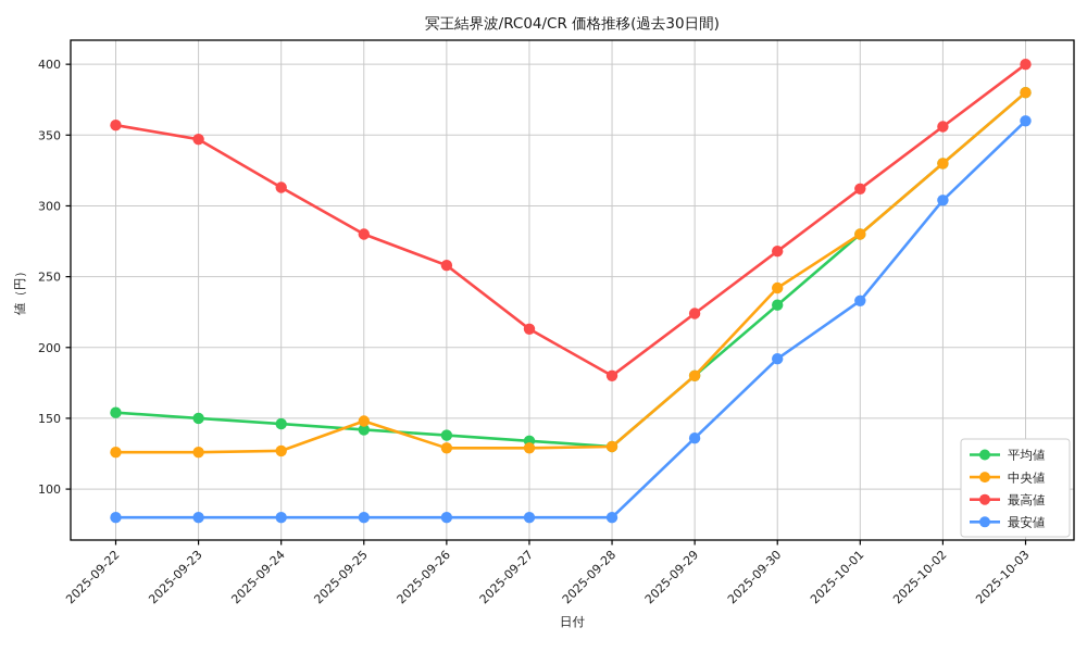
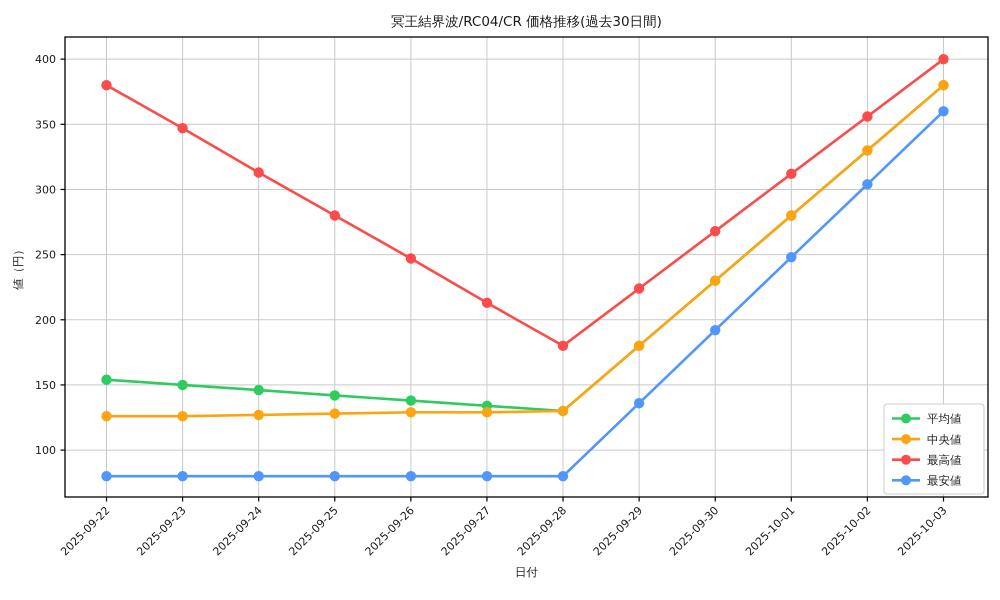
最高値/2025-09-22: 357 -> 380
中央値/2025-09-25: 148 -> 128
最高値/2025-09-26: 258 -> 247
中央値/2025-09-30: 242 -> 230
最安値/2025-10-01: 233 -> 248
